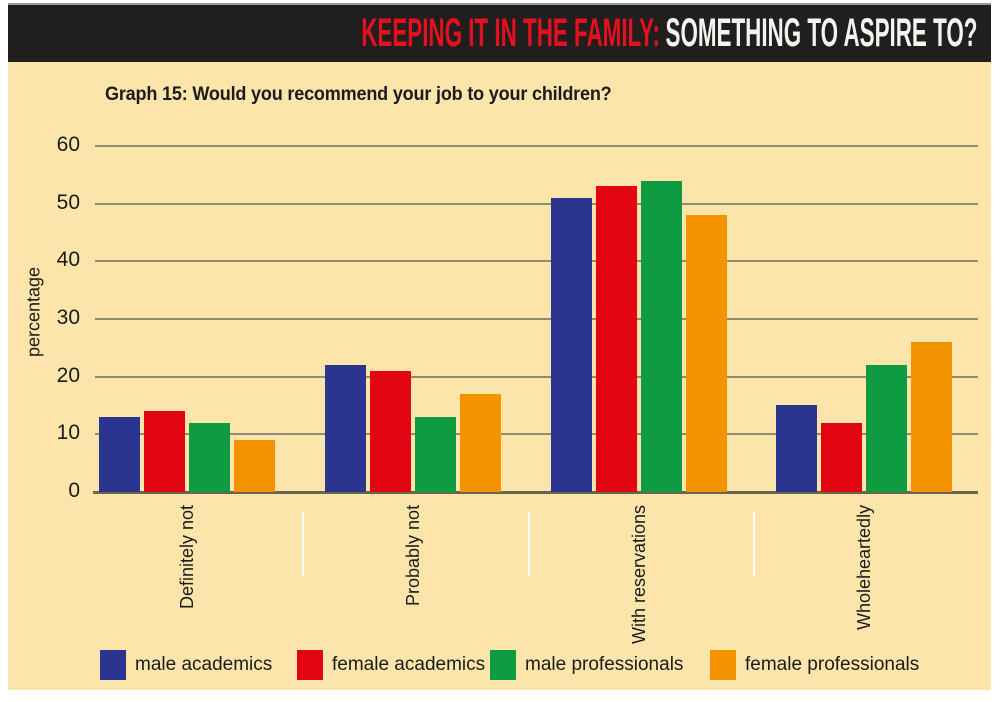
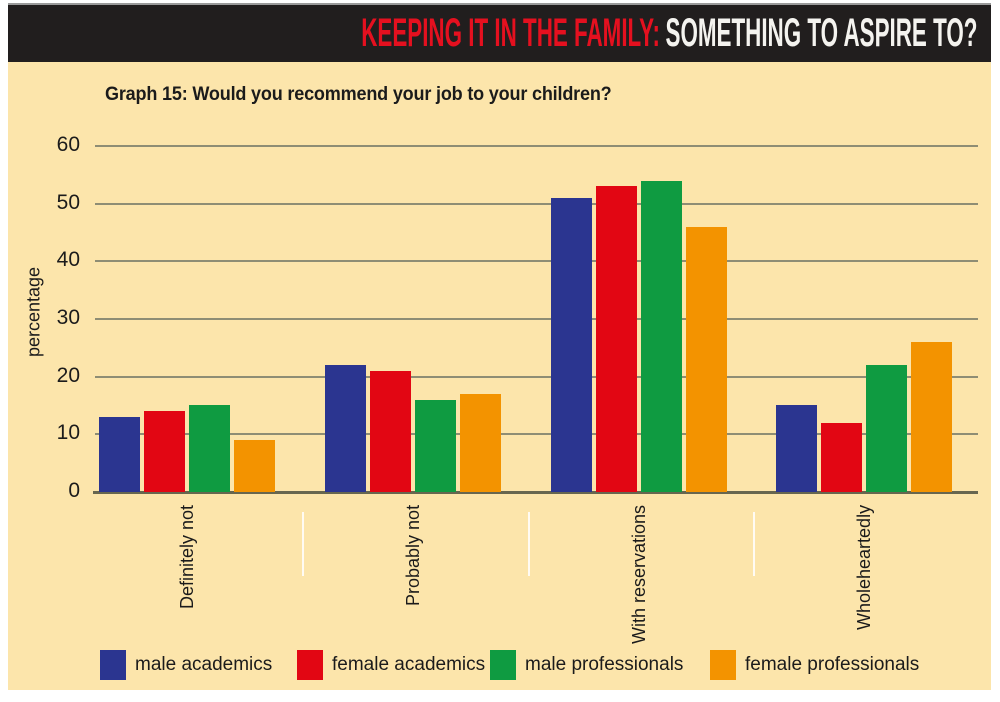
male professionals/Definitely not: 12 -> 15
male professionals/Probably not: 13 -> 16
female professionals/With reservations: 48 -> 46
